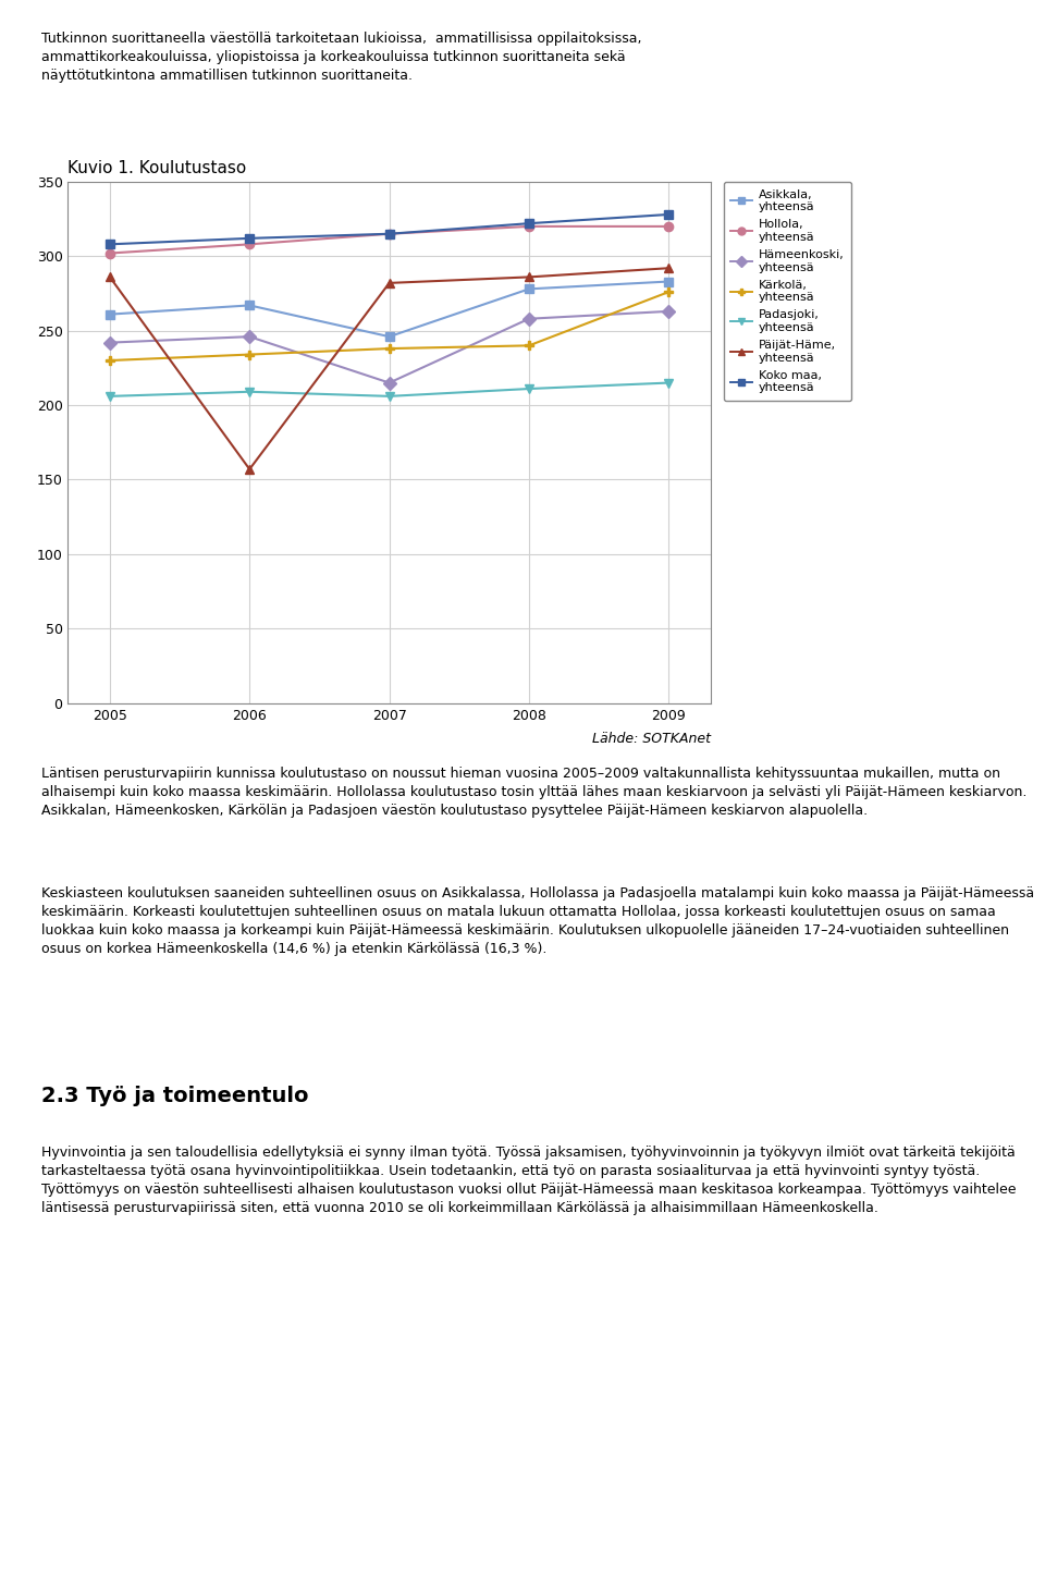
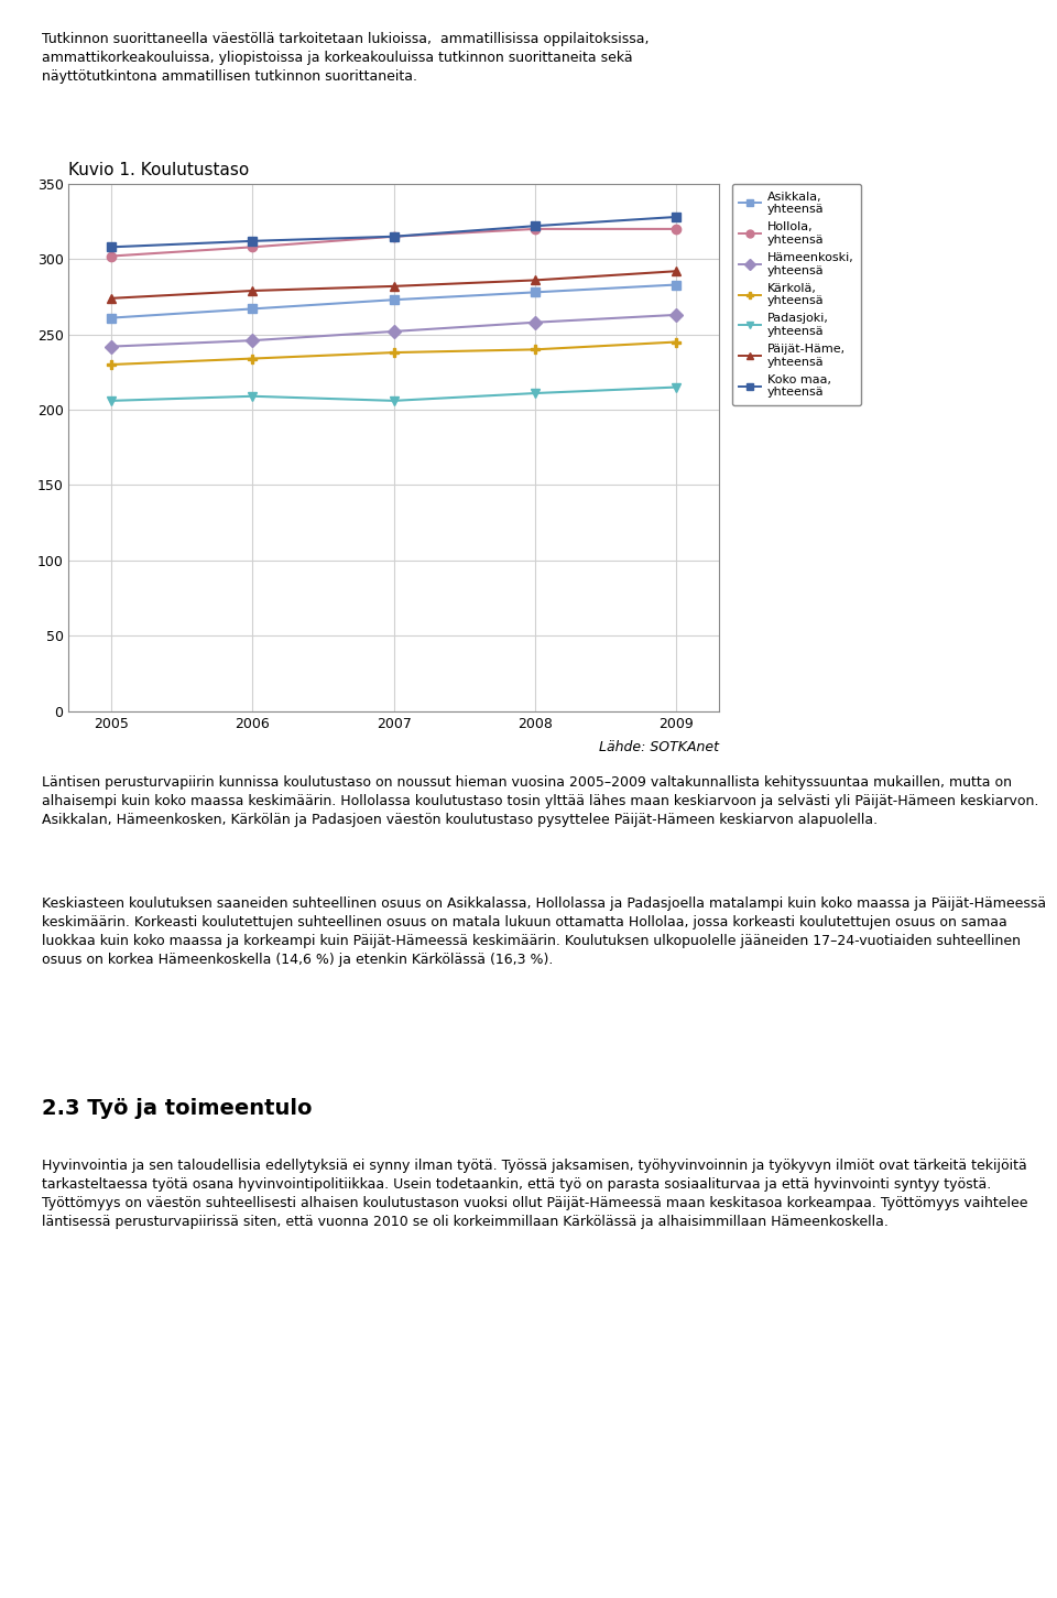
Päijät-Häme, yhteensä/2005: 286 -> 274
Päijät-Häme, yhteensä/2006: 157 -> 279
Asikkala, yhteensä/2007: 246 -> 273
Hämeenkoski, yhteensä/2007: 215 -> 252
Kärkolä, yhteensä/2009: 276 -> 245
